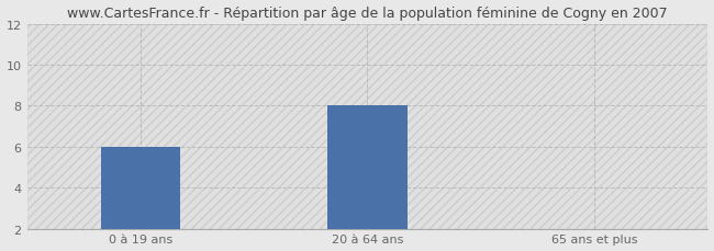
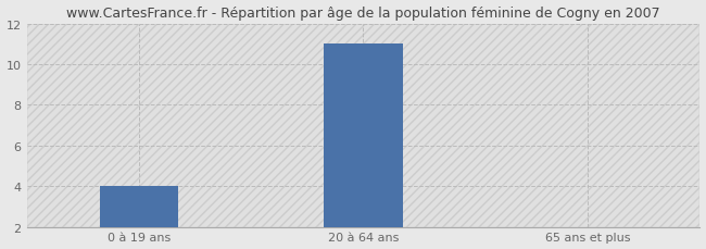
0 à 19 ans: 6 -> 4
20 à 64 ans: 8 -> 11
